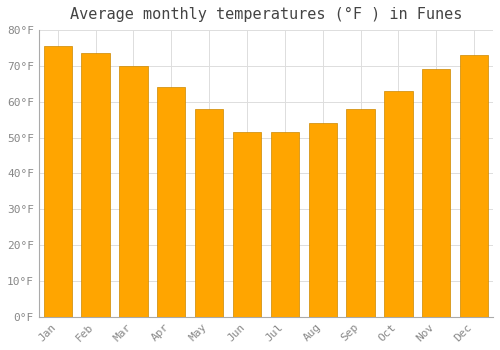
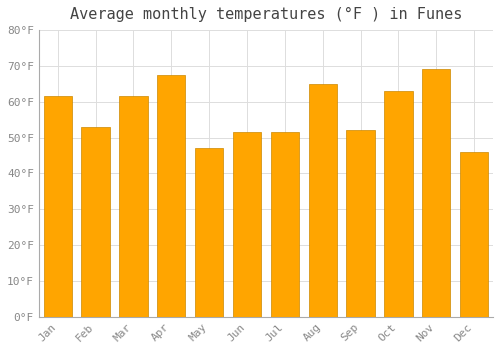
Jan: 75.5°F -> 61.5°F
Feb: 73.5°F -> 53.0°F
Mar: 70.0°F -> 61.5°F
Apr: 64.0°F -> 67.5°F
May: 58.0°F -> 47.0°F
Aug: 54.0°F -> 65.0°F
Sep: 58.0°F -> 52.0°F
Dec: 73.0°F -> 46.0°F
